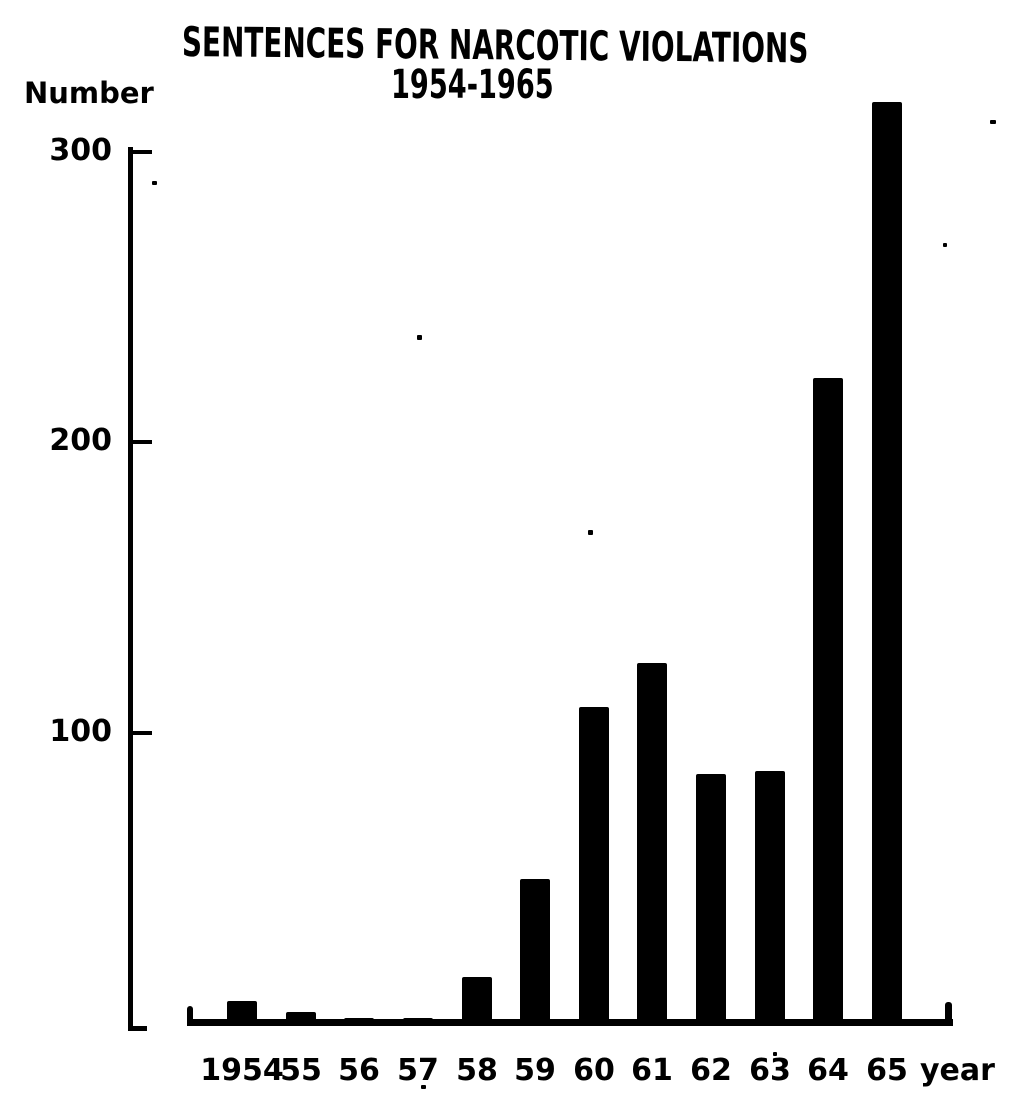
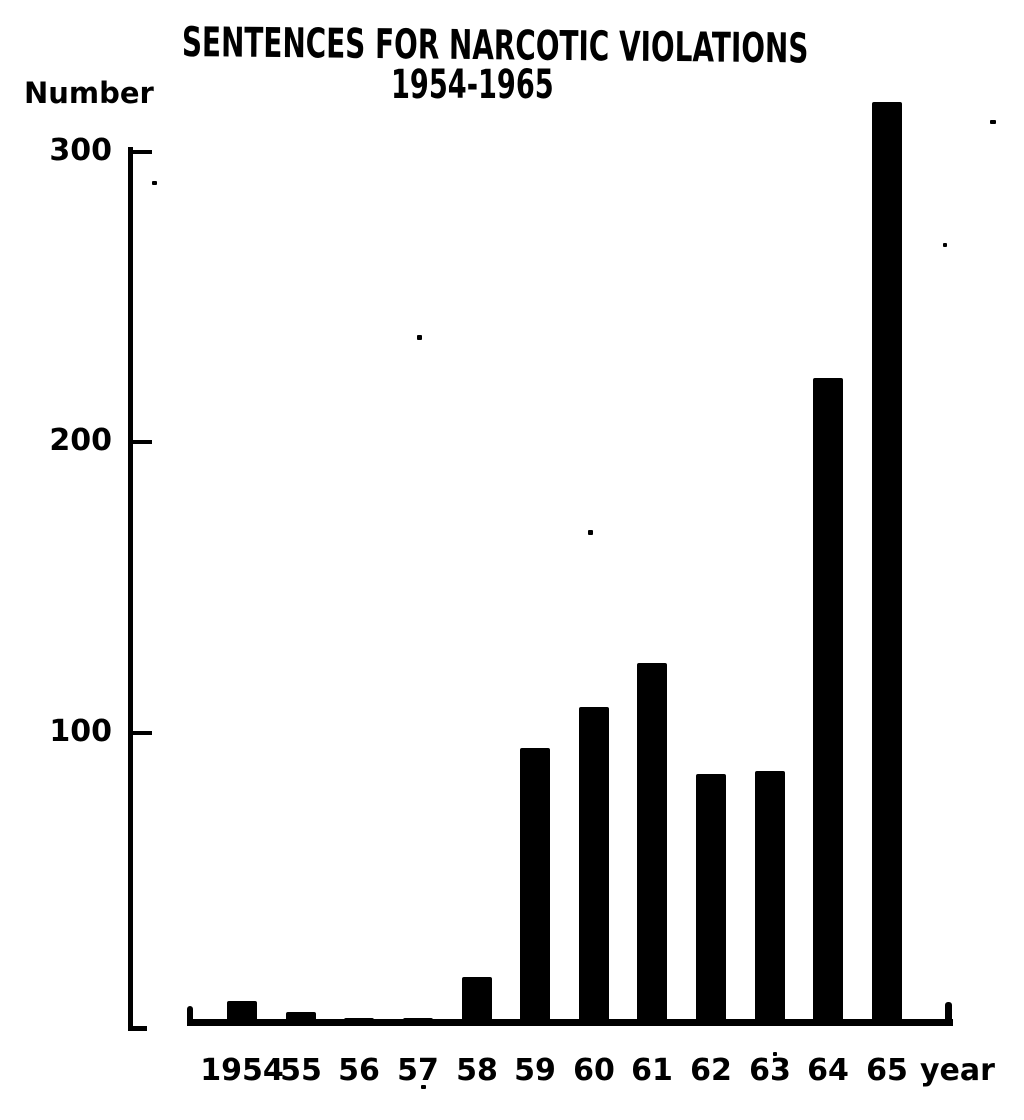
59: 50 -> 95
